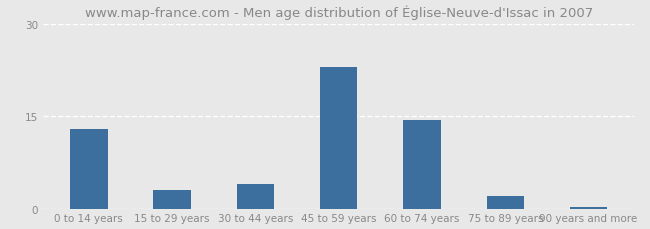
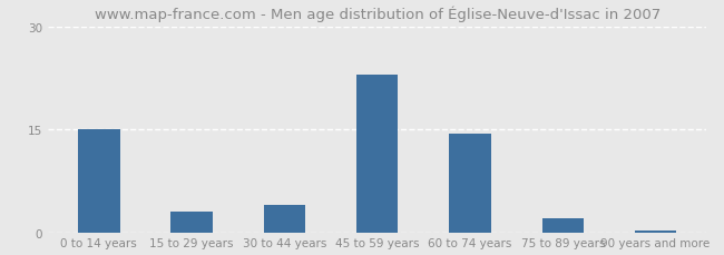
0 to 14 years: 13.0 -> 15.0
